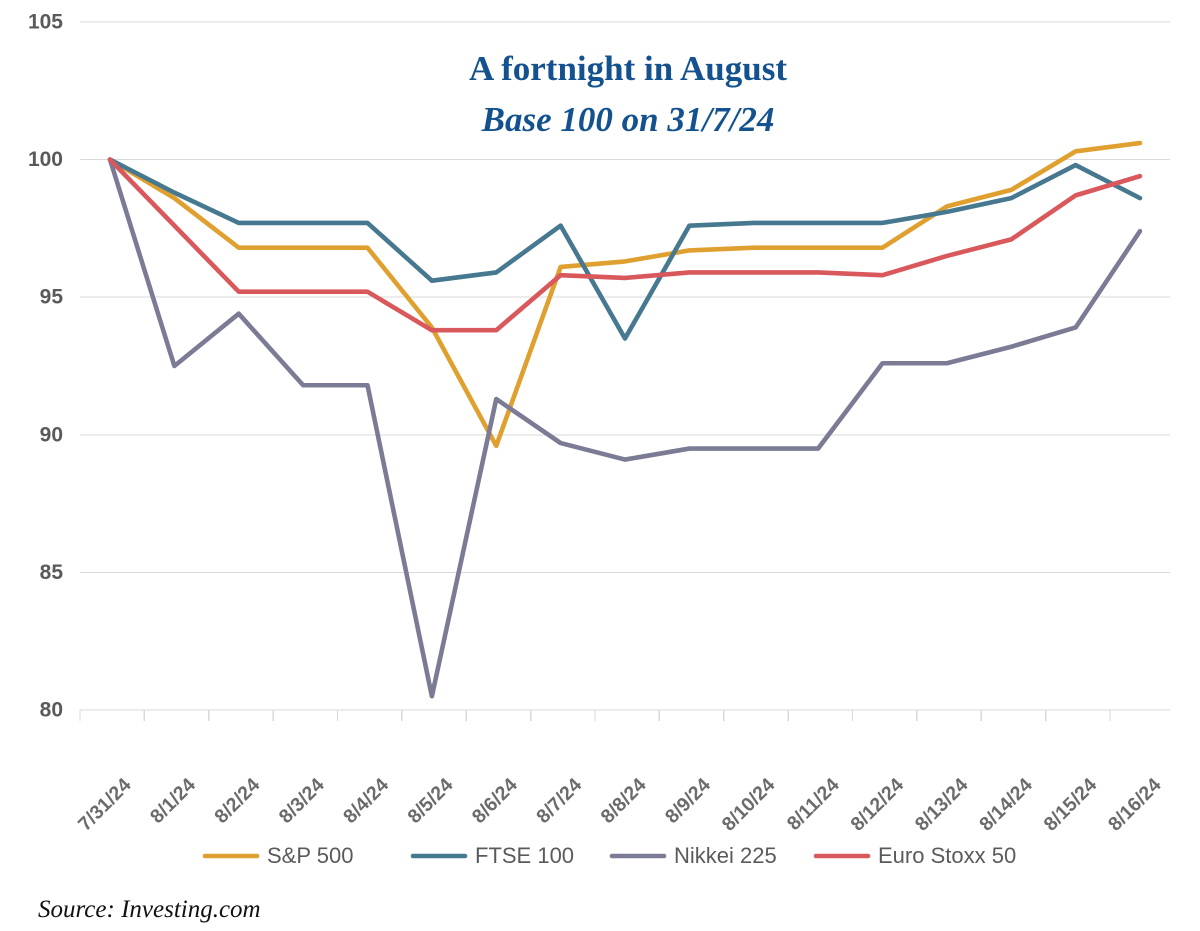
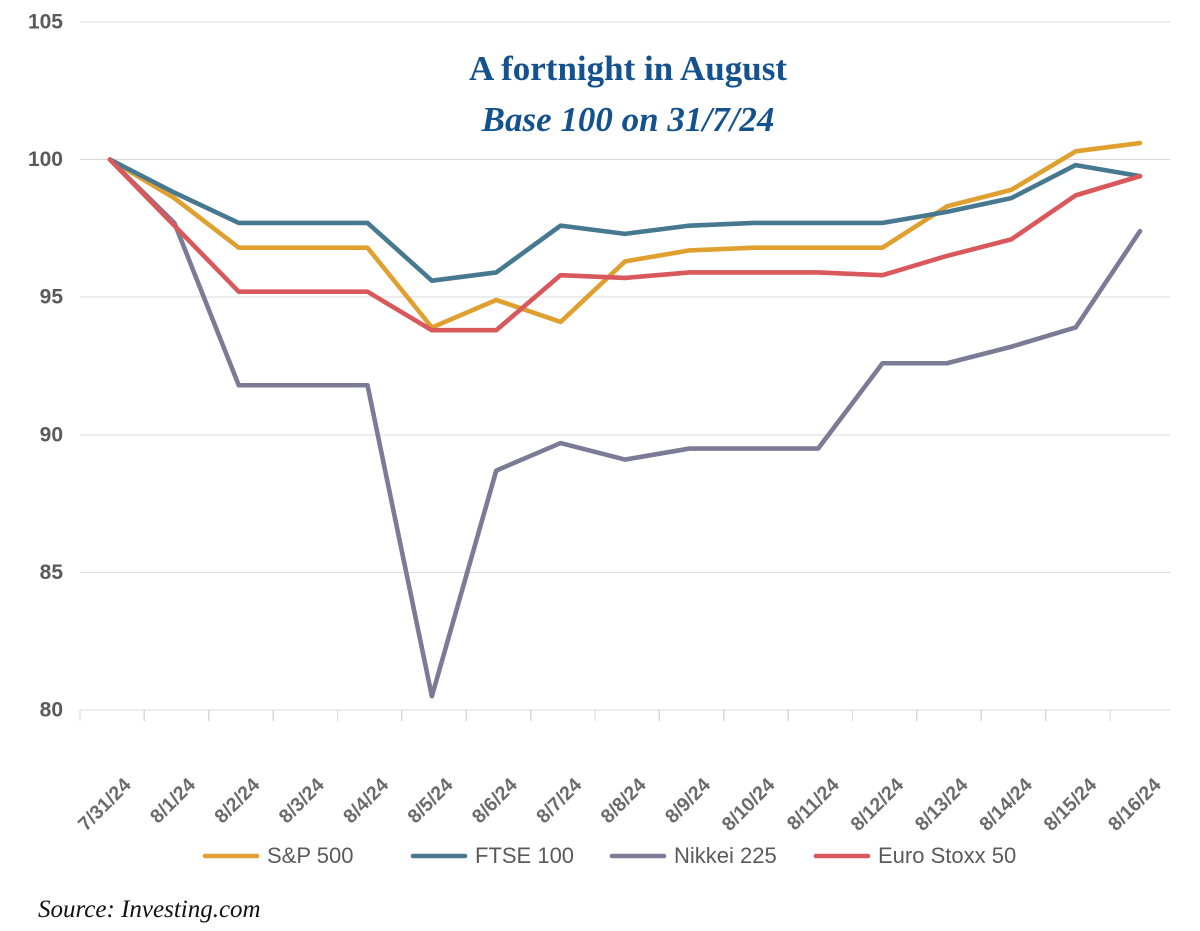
Nikkei 225/8/1/24: 92.5 -> 97.7
Nikkei 225/8/2/24: 94.4 -> 91.8
S&P 500/8/6/24: 89.6 -> 94.9
Nikkei 225/8/6/24: 91.3 -> 88.7
S&P 500/8/7/24: 96.1 -> 94.1
FTSE 100/8/8/24: 93.5 -> 97.3
FTSE 100/8/16/24: 98.6 -> 99.4
